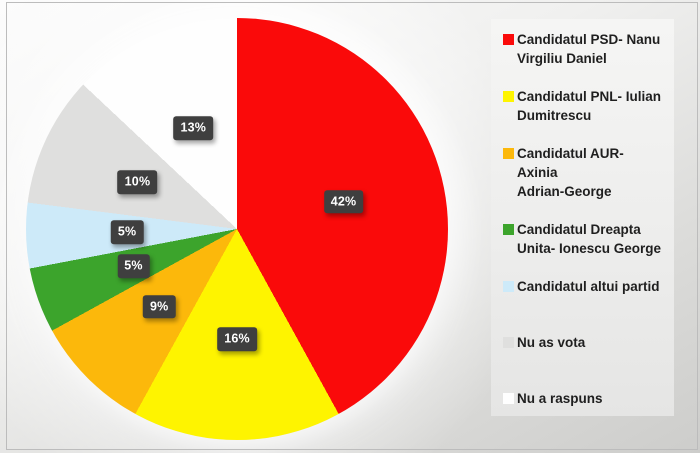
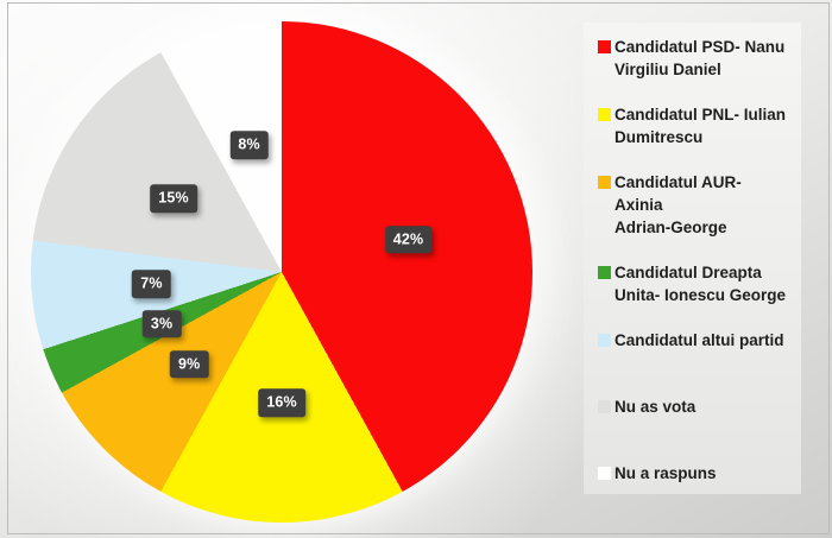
Candidatul Dreapta Unita- Ionescu George: 5% -> 3%
Candidatul altui partid: 5% -> 7%
Nu as vota: 10% -> 15%
Nu a raspuns: 13% -> 8%
